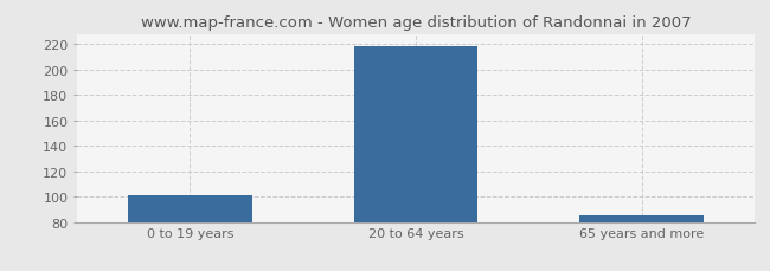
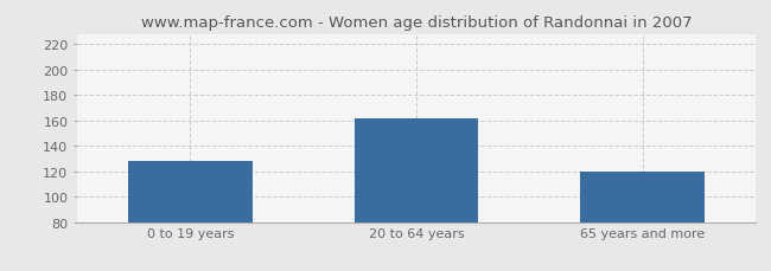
0 to 19 years: 101 -> 128
20 to 64 years: 219 -> 162
65 years and more: 85 -> 120
